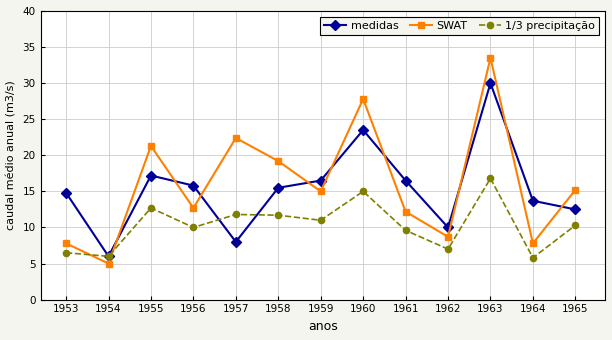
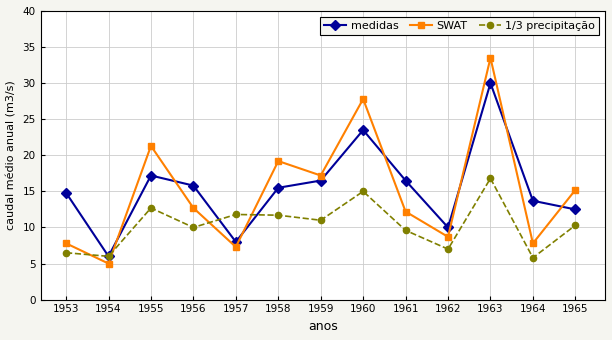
SWAT/1957: 22.4 -> 7.3
SWAT/1959: 15.0 -> 17.2
